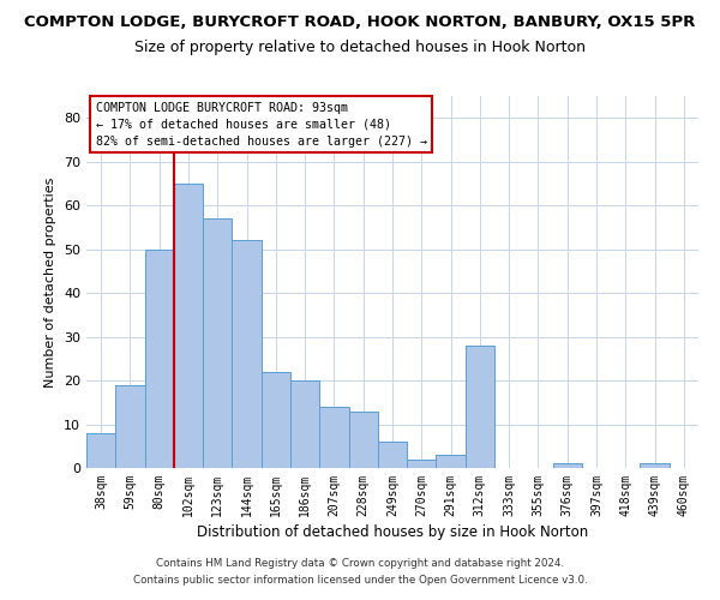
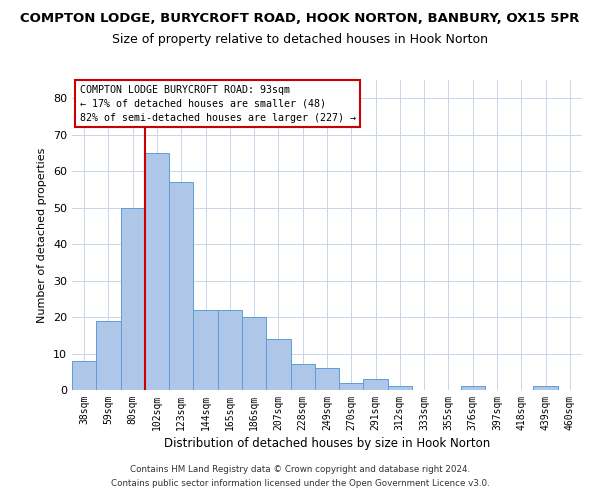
144sqm: 52 -> 22
228sqm: 13 -> 7
312sqm: 28 -> 1
